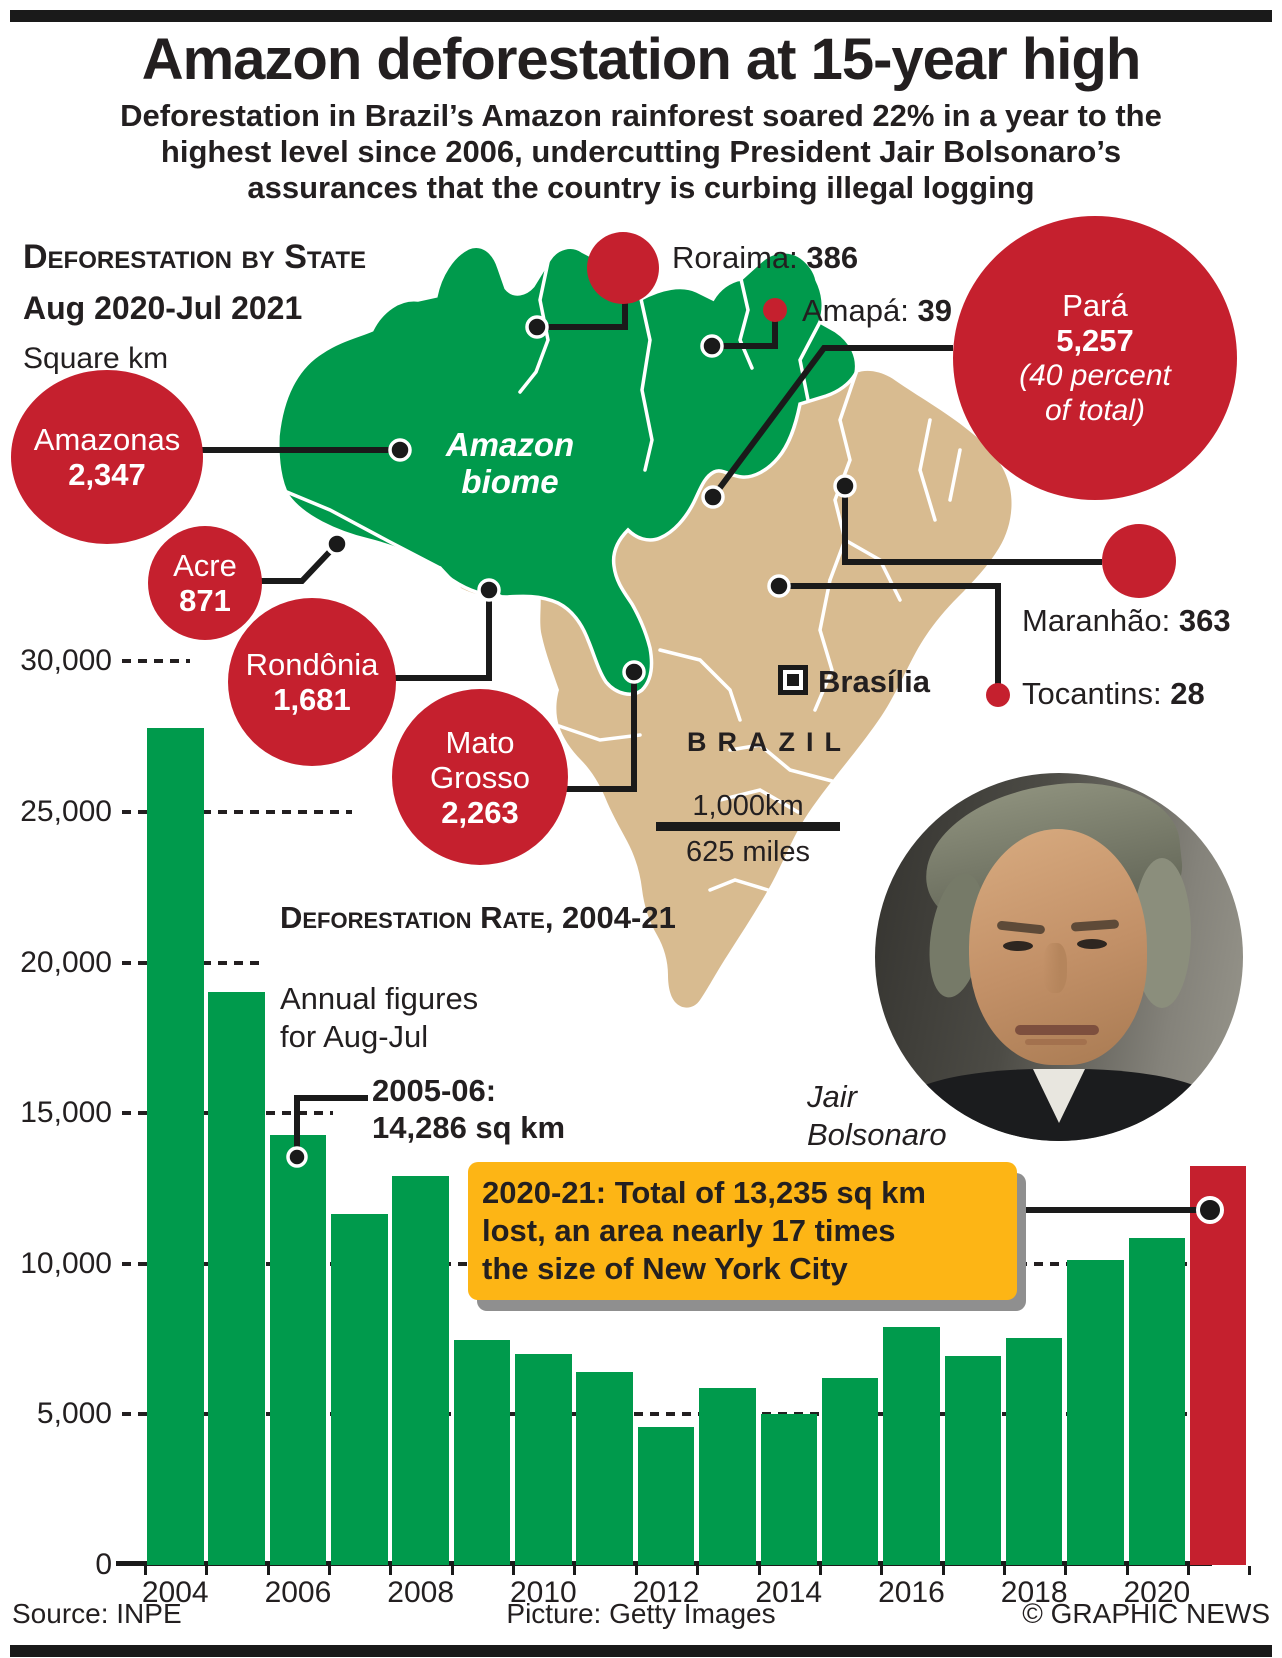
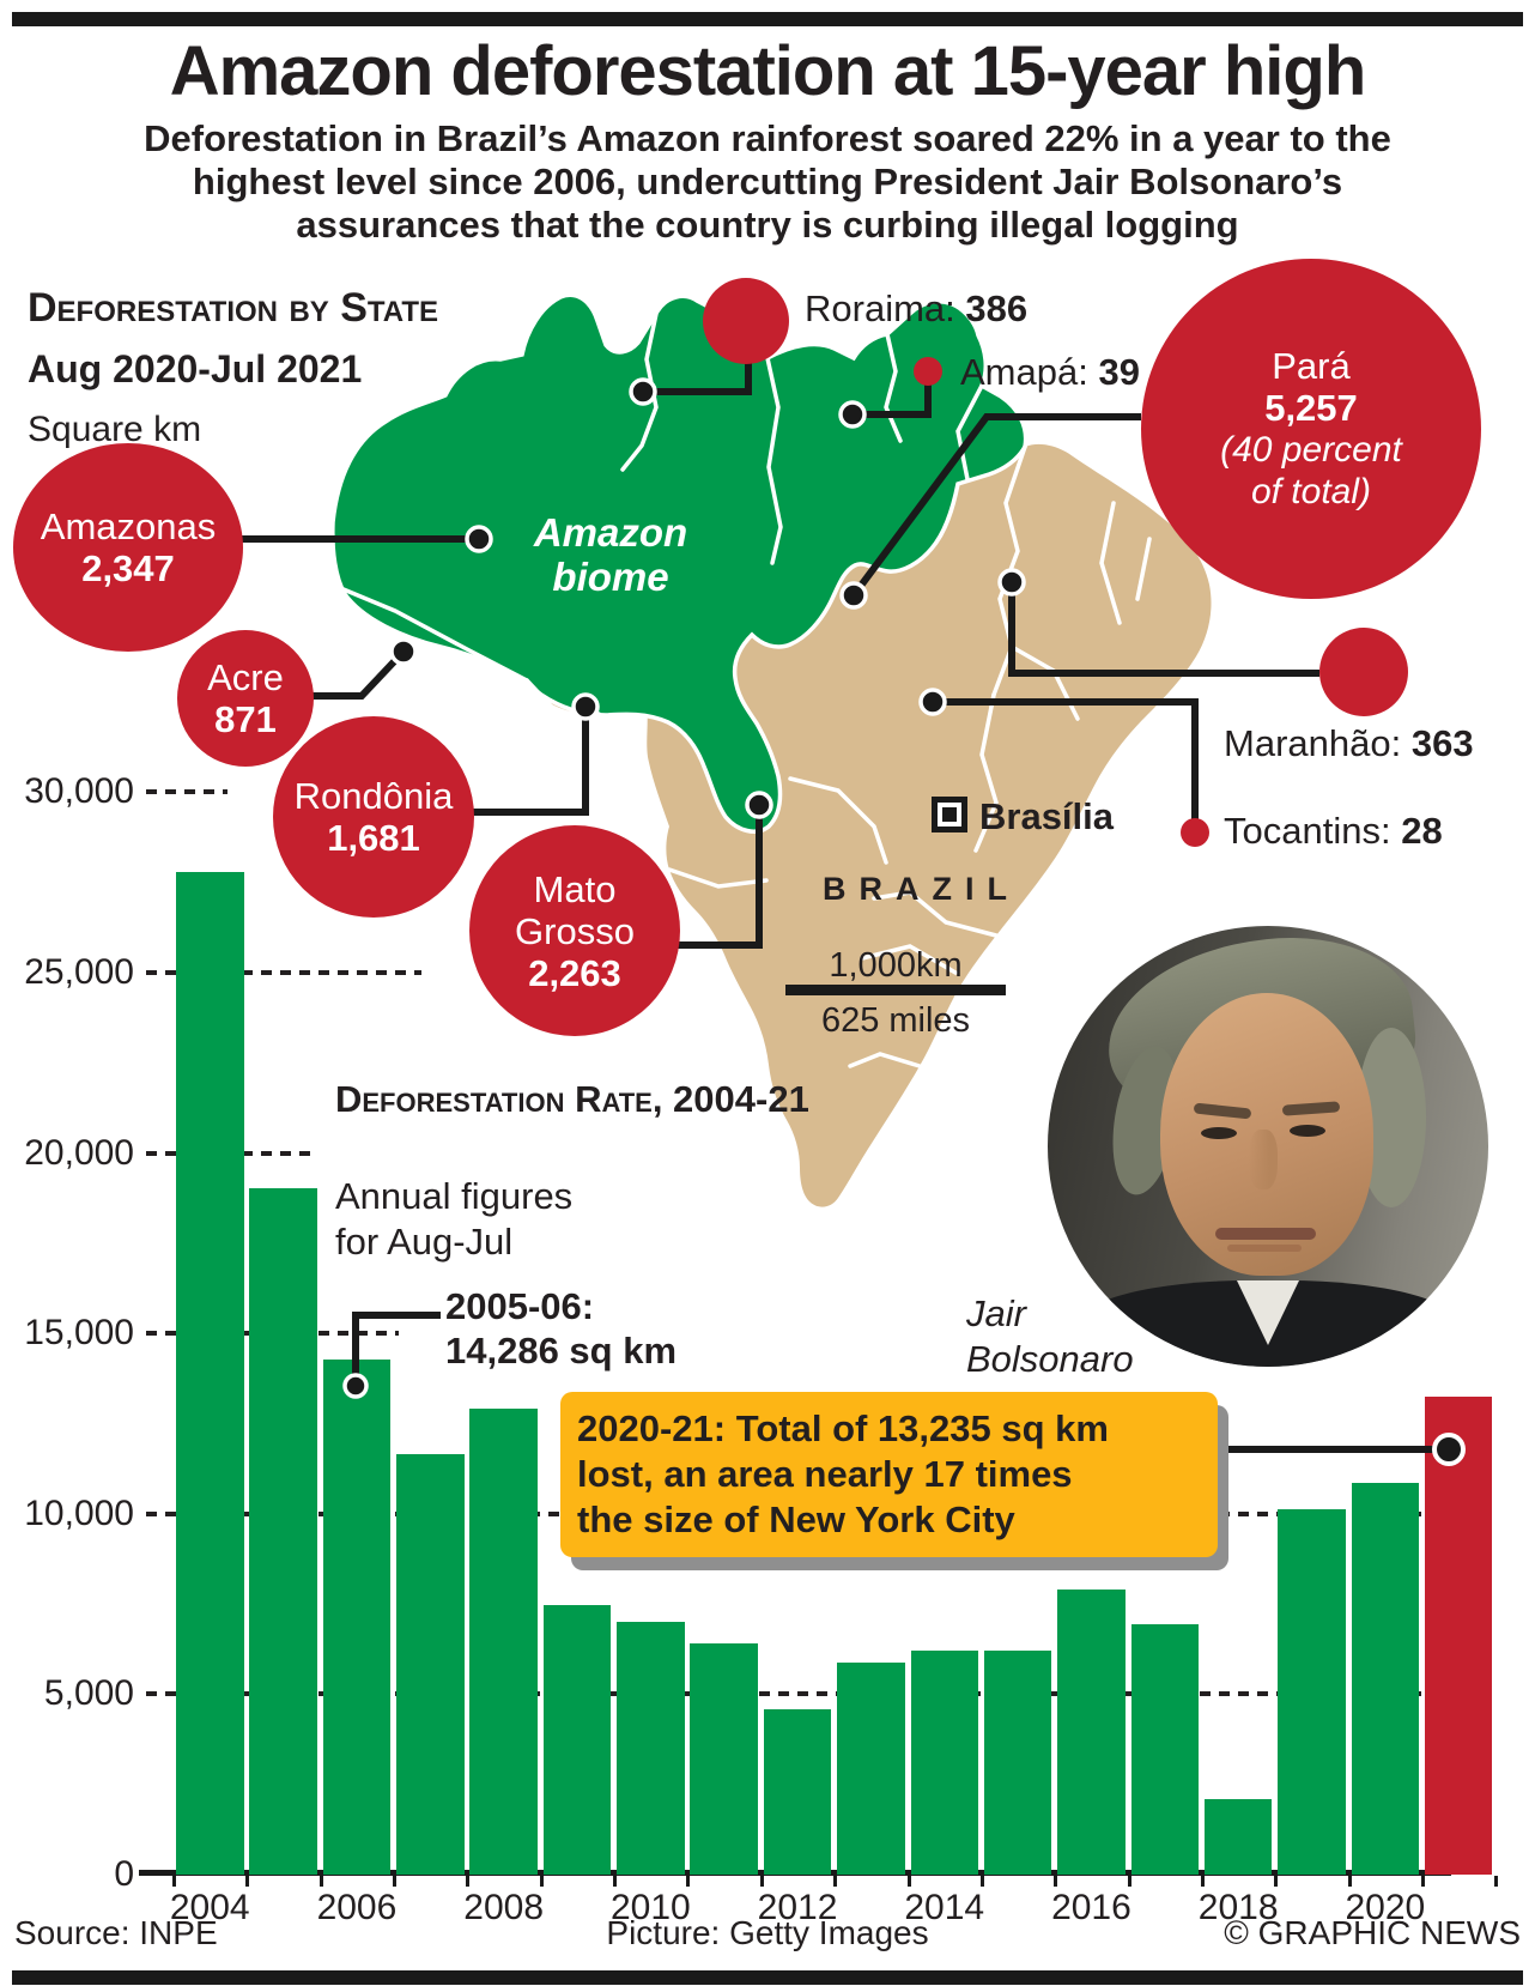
2014: 5000 -> 6200
2018: 7500 -> 2100
